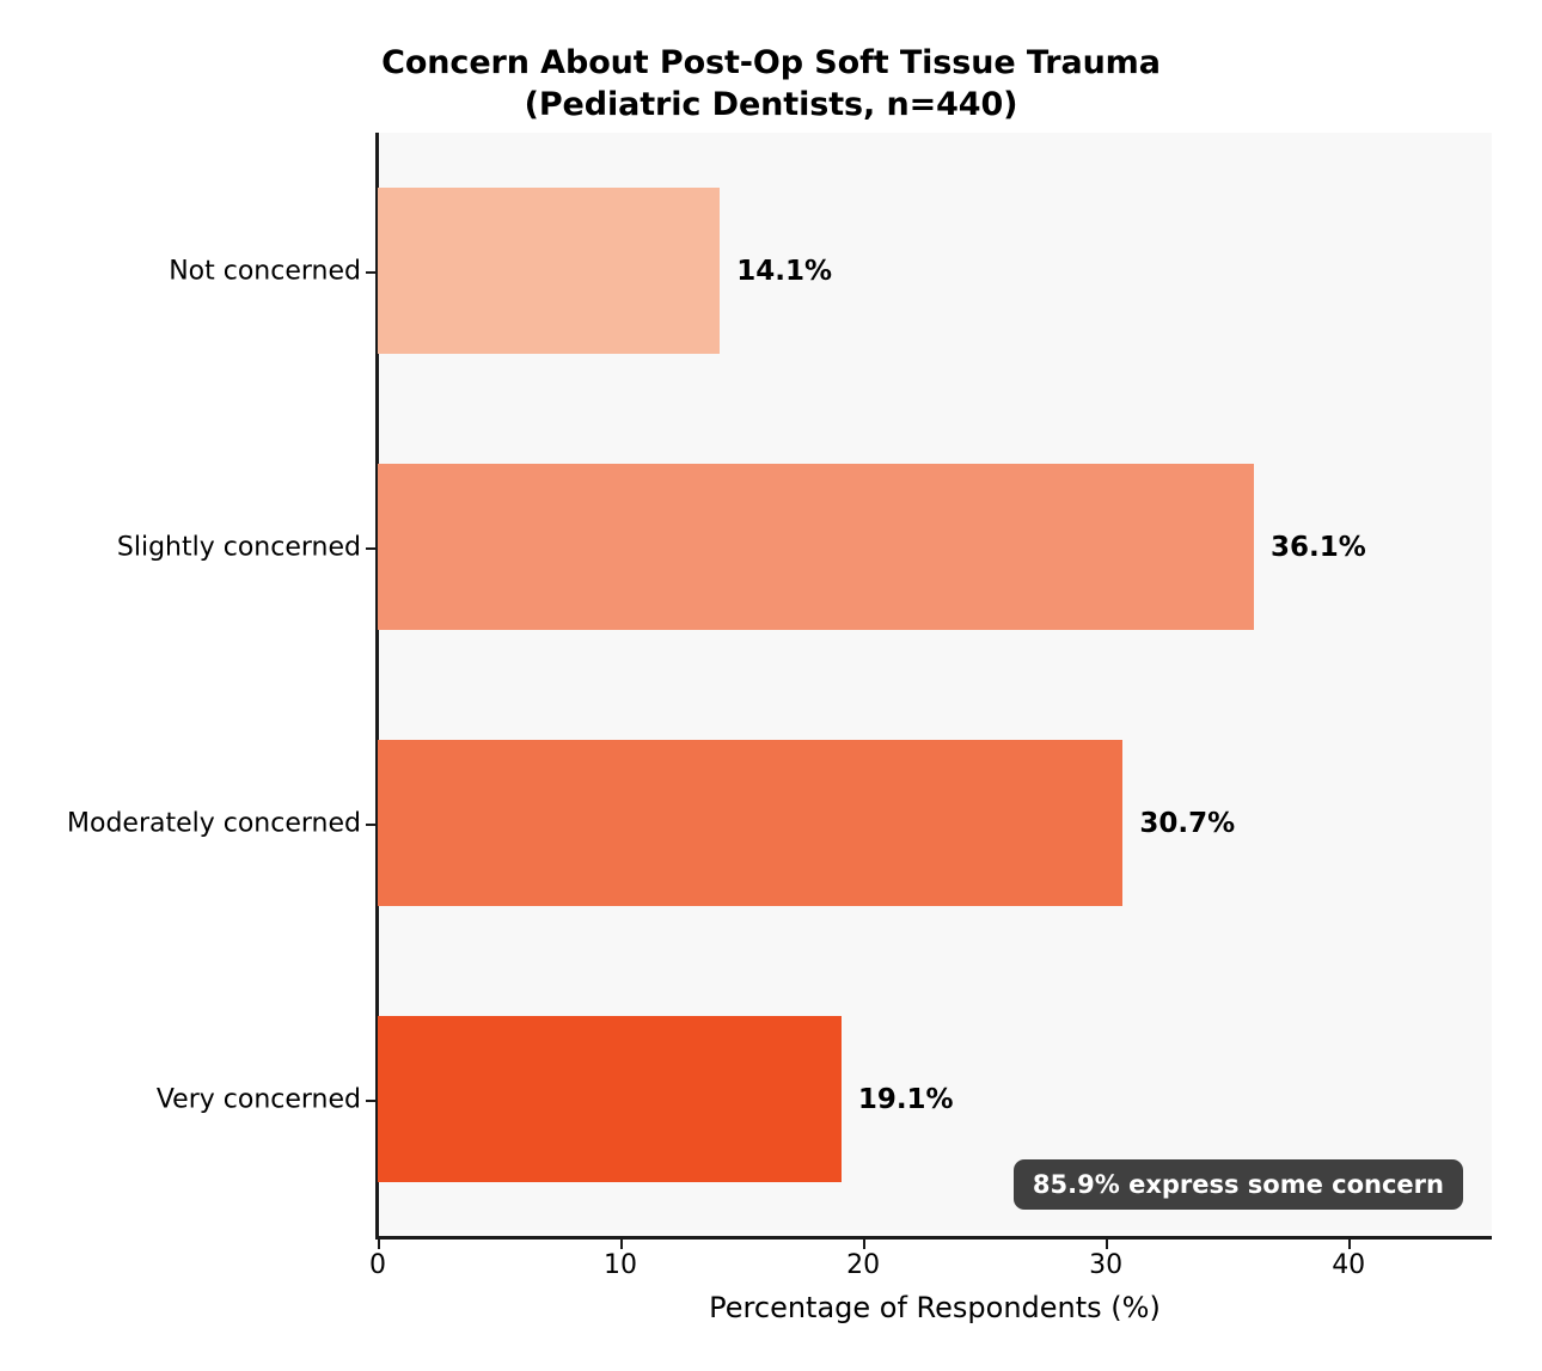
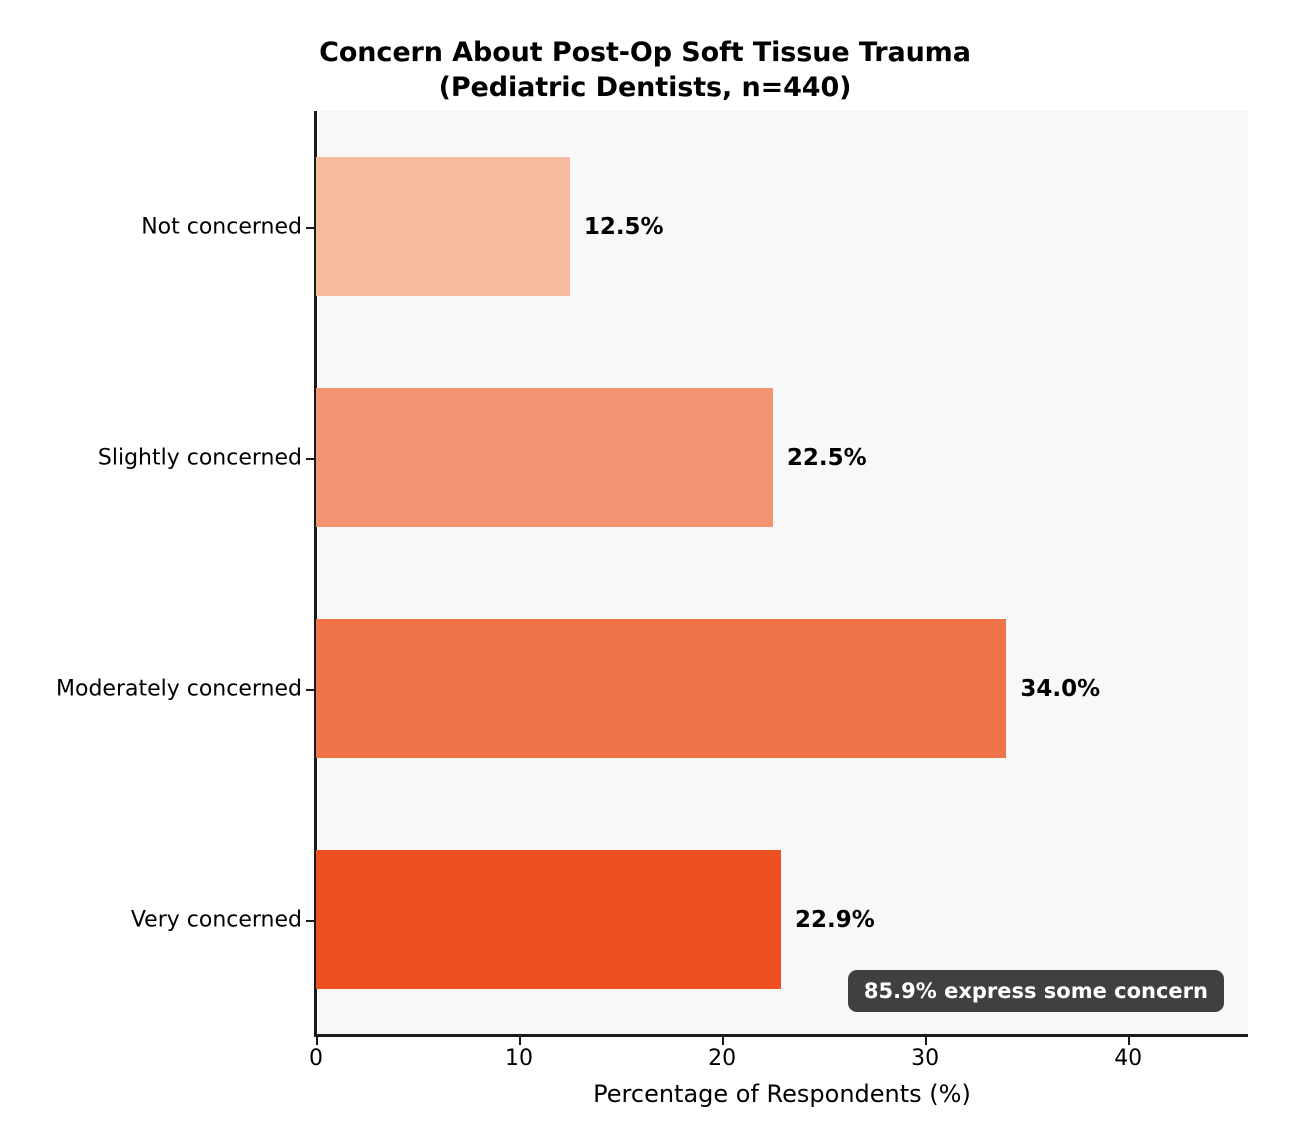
Very concerned: 19.1% -> 22.9%
Moderately concerned: 30.7% -> 34.0%
Slightly concerned: 36.1% -> 22.5%
Not concerned: 14.1% -> 12.5%
